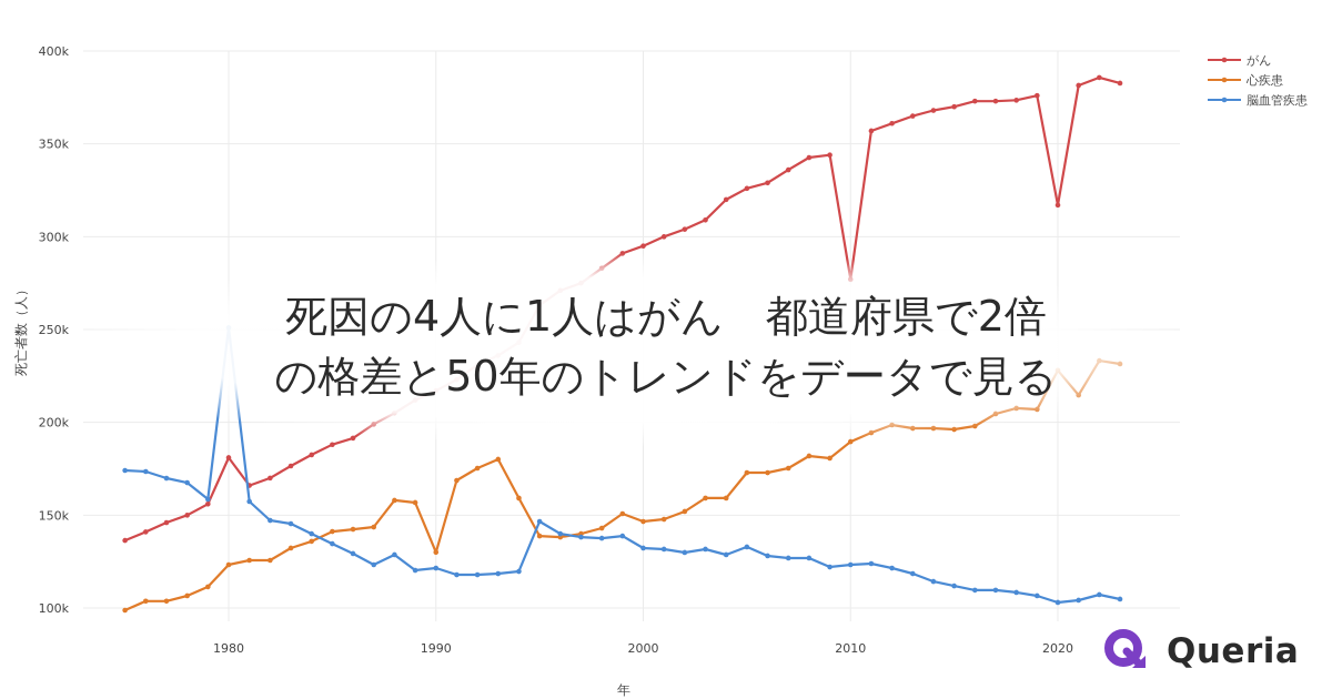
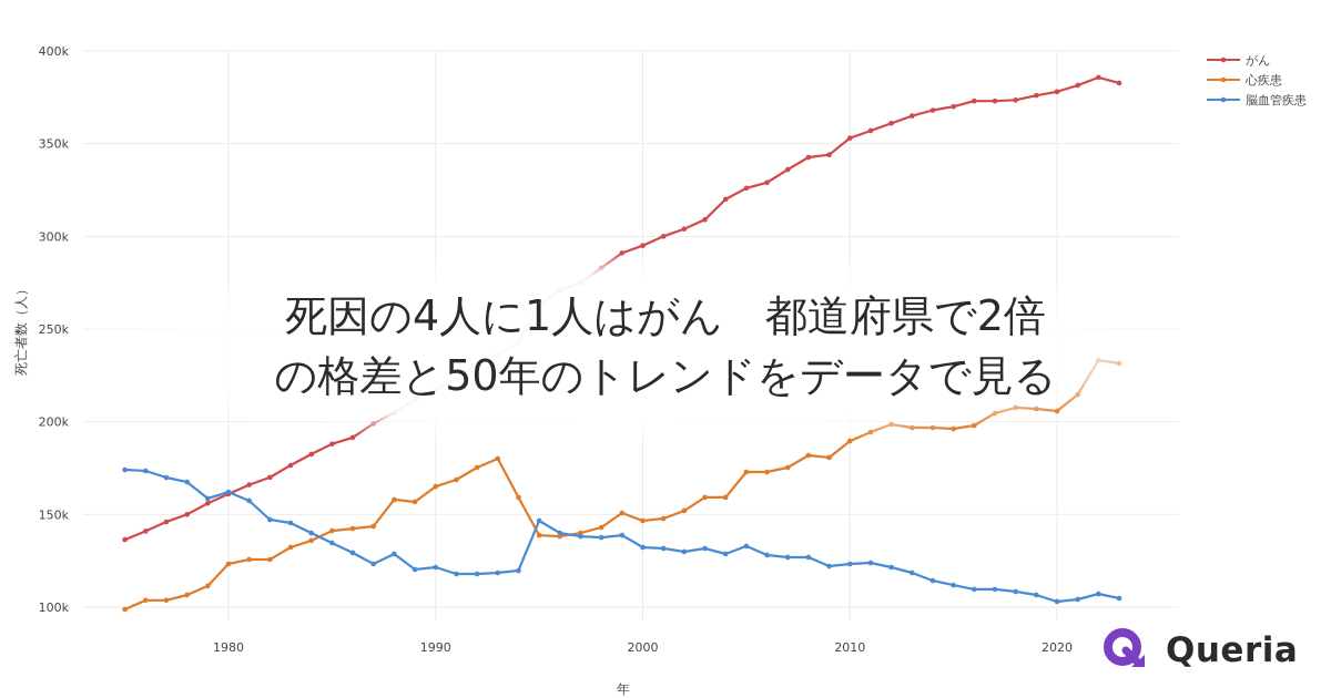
がん/1980: 181k -> 161k
脳血管疾患/1980: 251k -> 162k
心疾患/1990: 130k -> 165k
がん/2010: 277k -> 353k
がん/2020: 317k -> 378k
心疾患/2020: 228k -> 206k
